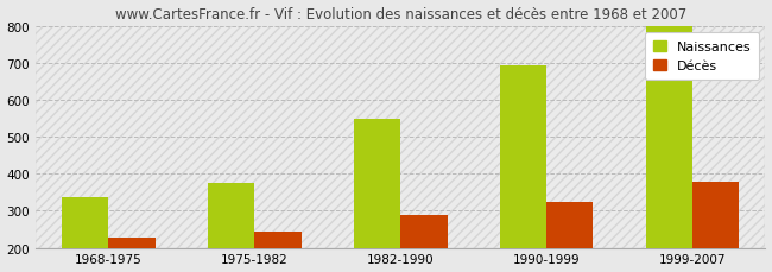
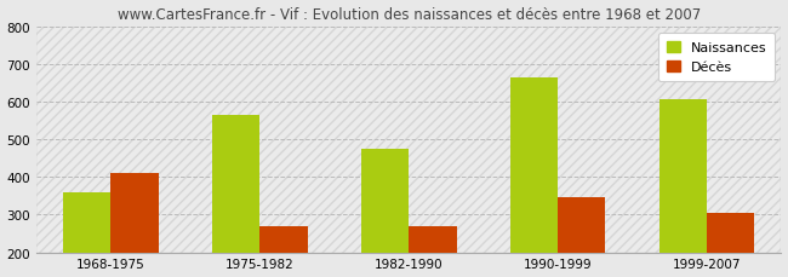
Naissances/1968-1975: 338 -> 360
Décès/1968-1975: 228 -> 410
Naissances/1975-1982: 375 -> 565
Décès/1975-1982: 244 -> 270
Naissances/1982-1990: 547 -> 475
Décès/1982-1990: 289 -> 270
Naissances/1990-1999: 692 -> 665
Décès/1990-1999: 323 -> 345
Naissances/1999-2007: 800 -> 605
Décès/1999-2007: 378 -> 305
